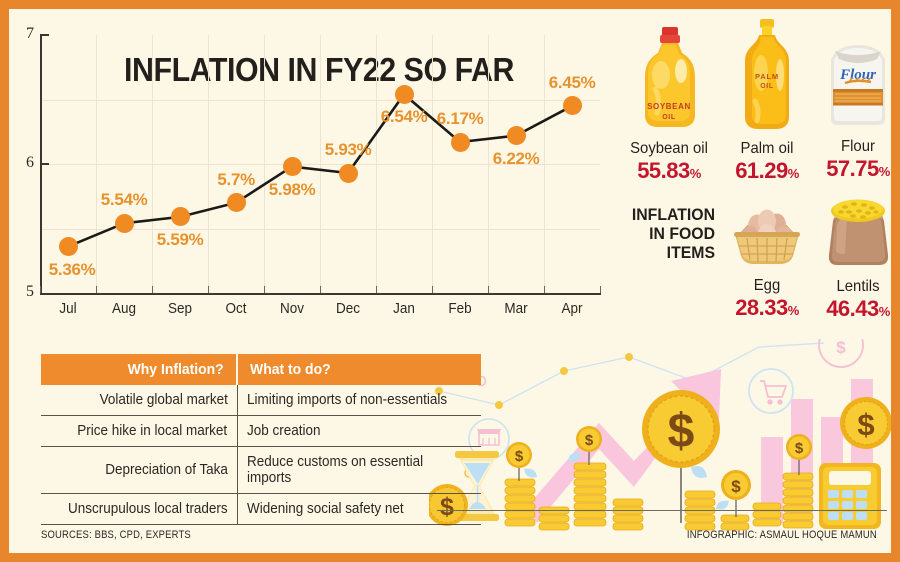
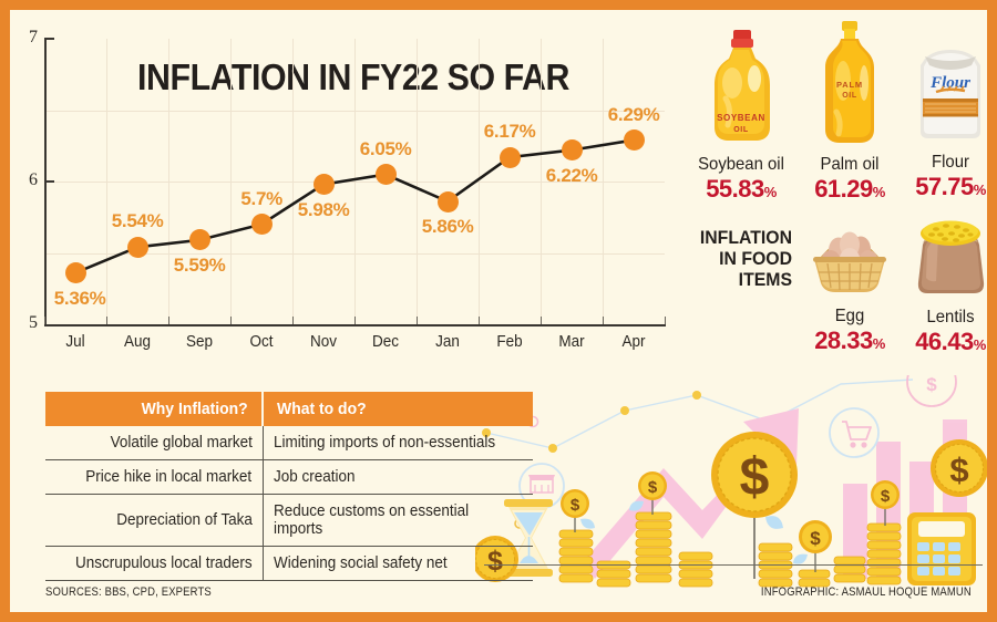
Dec: 5.93% -> 6.05%
Jan: 6.54% -> 5.86%
Apr: 6.45% -> 6.29%
